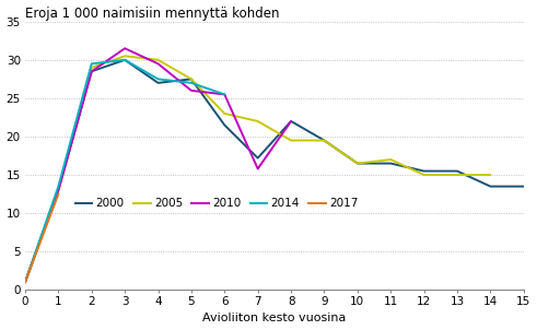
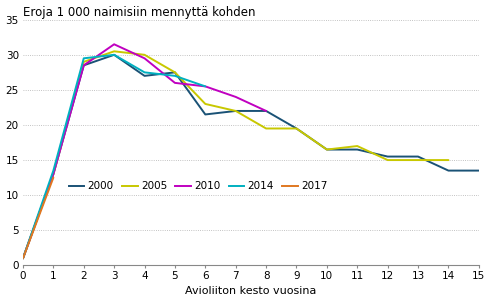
2000/7: 17.2 -> 22.0
2010/7: 15.8 -> 24.0
